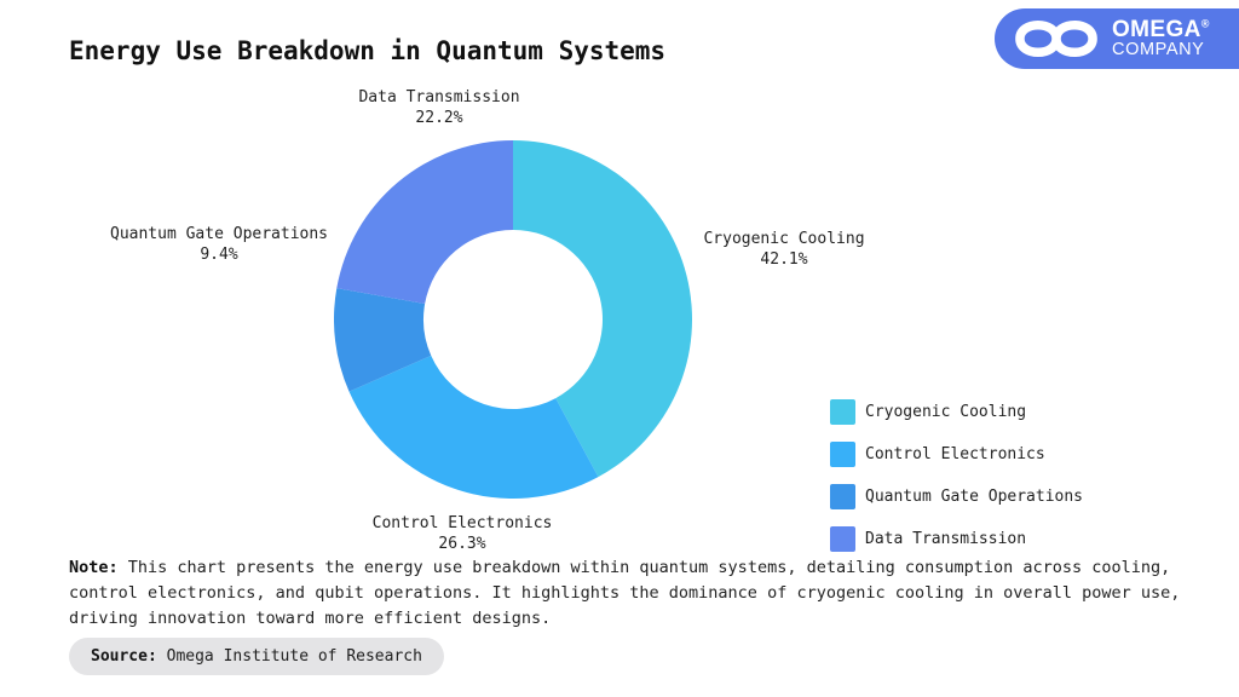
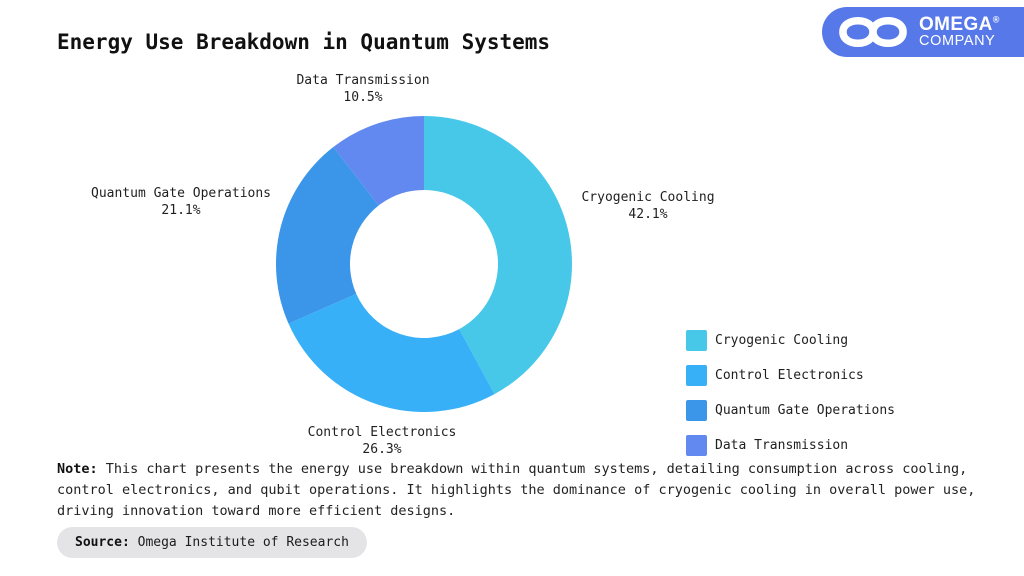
Quantum Gate Operations: 9.4% -> 21.1%
Data Transmission: 22.2% -> 10.5%
